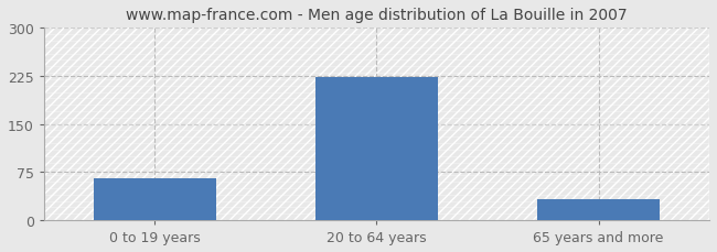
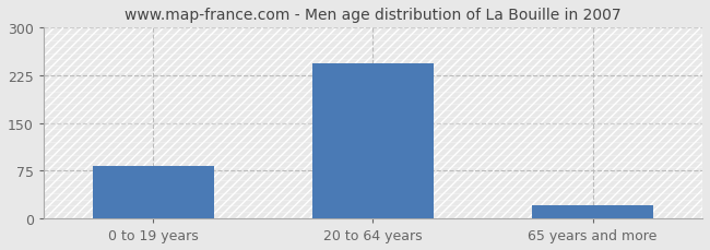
0 to 19 years: 66 -> 82
20 to 64 years: 224 -> 243
65 years and more: 32 -> 20
